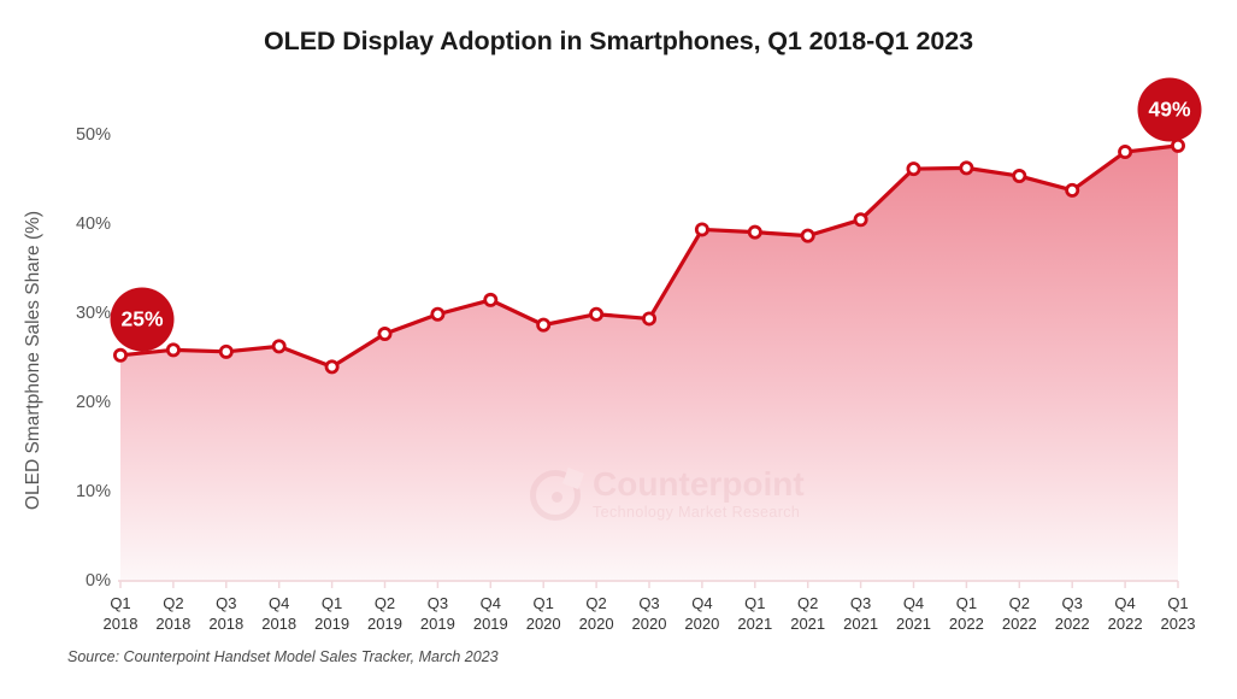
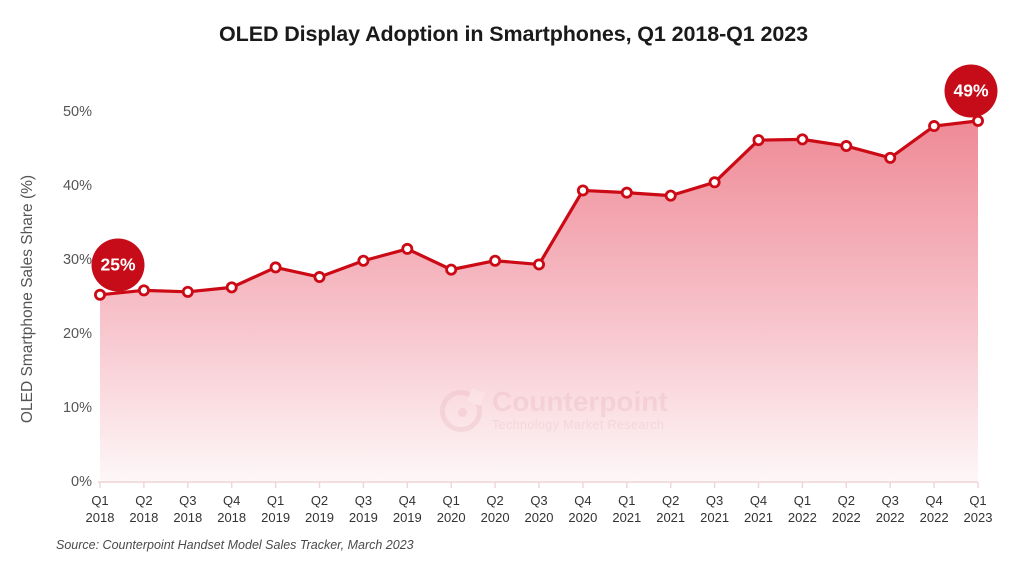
Q1 2019: 24% -> 29%
